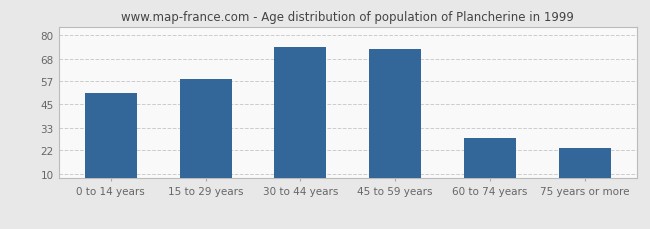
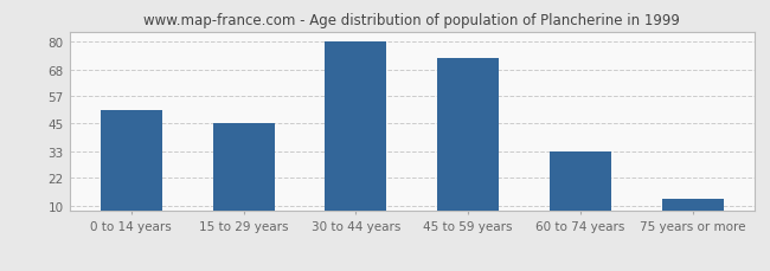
15 to 29 years: 58 -> 45
30 to 44 years: 74 -> 80
60 to 74 years: 28 -> 33
75 years or more: 23 -> 13
